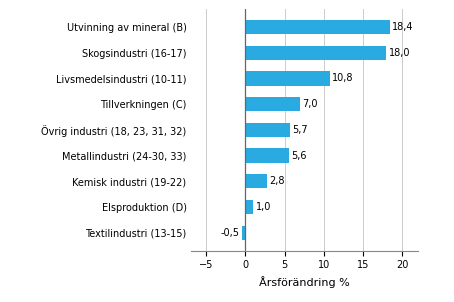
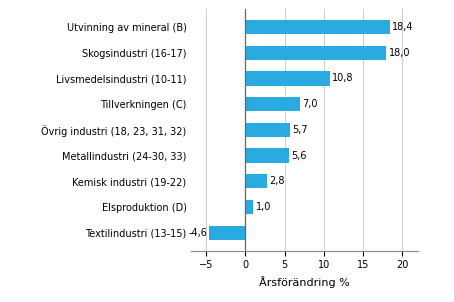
Textilindustri (13-15): -0,5 -> -4,6
